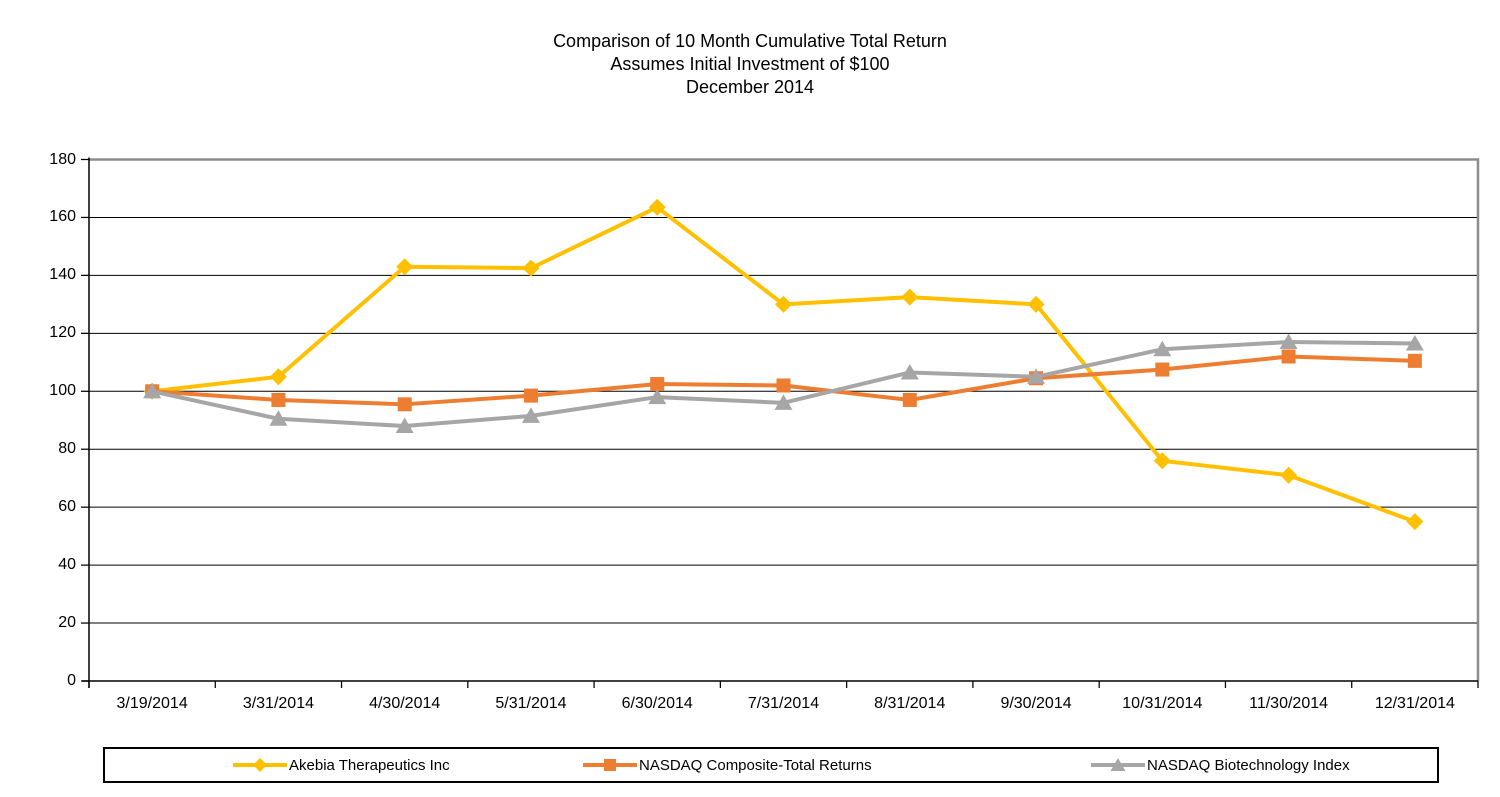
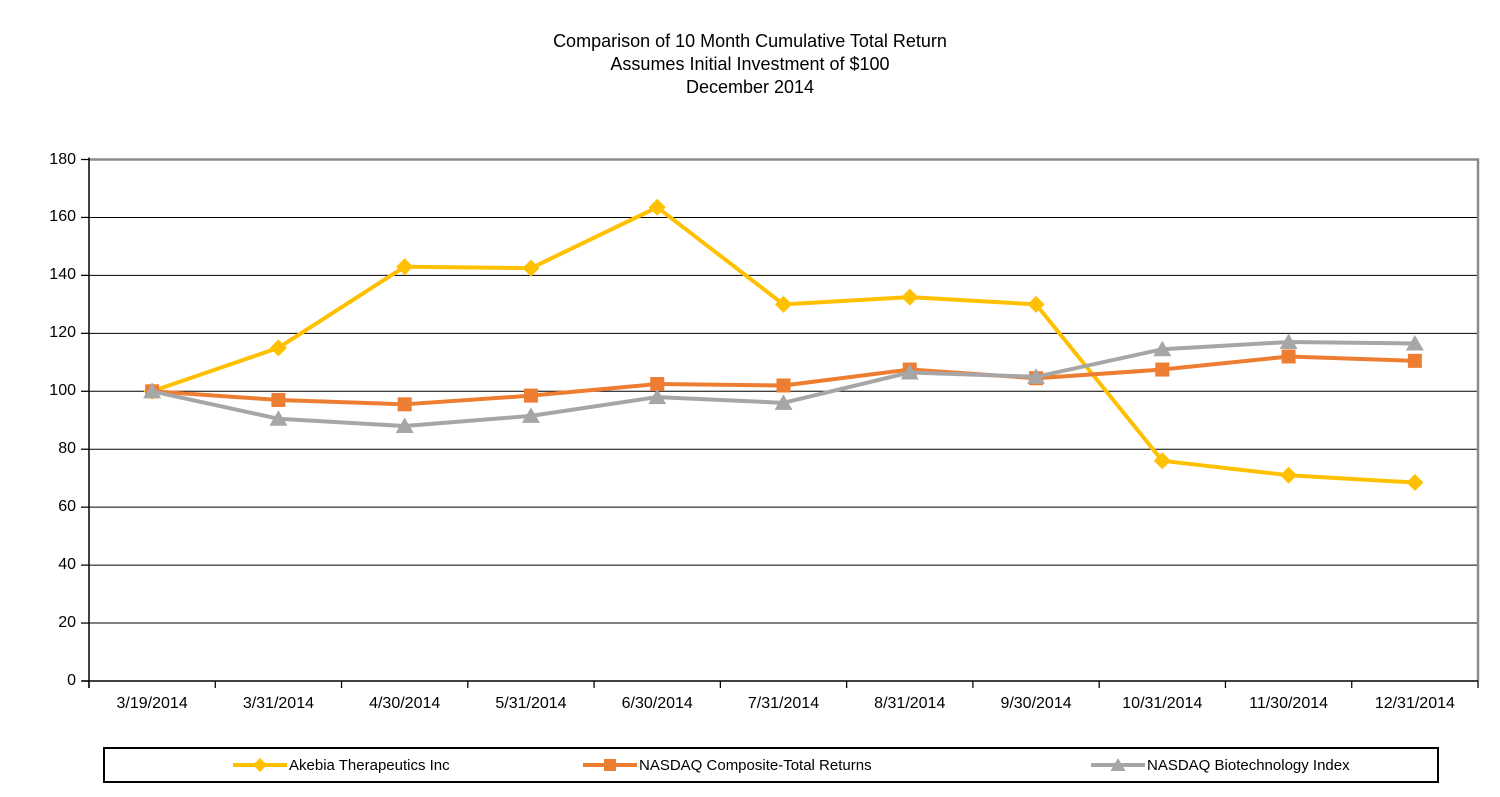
Akebia Therapeutics Inc/3/31/2014: 105 -> 115
NASDAQ Composite-Total Returns/8/31/2014: 97 -> 108
Akebia Therapeutics Inc/12/31/2014: 55 -> 68
